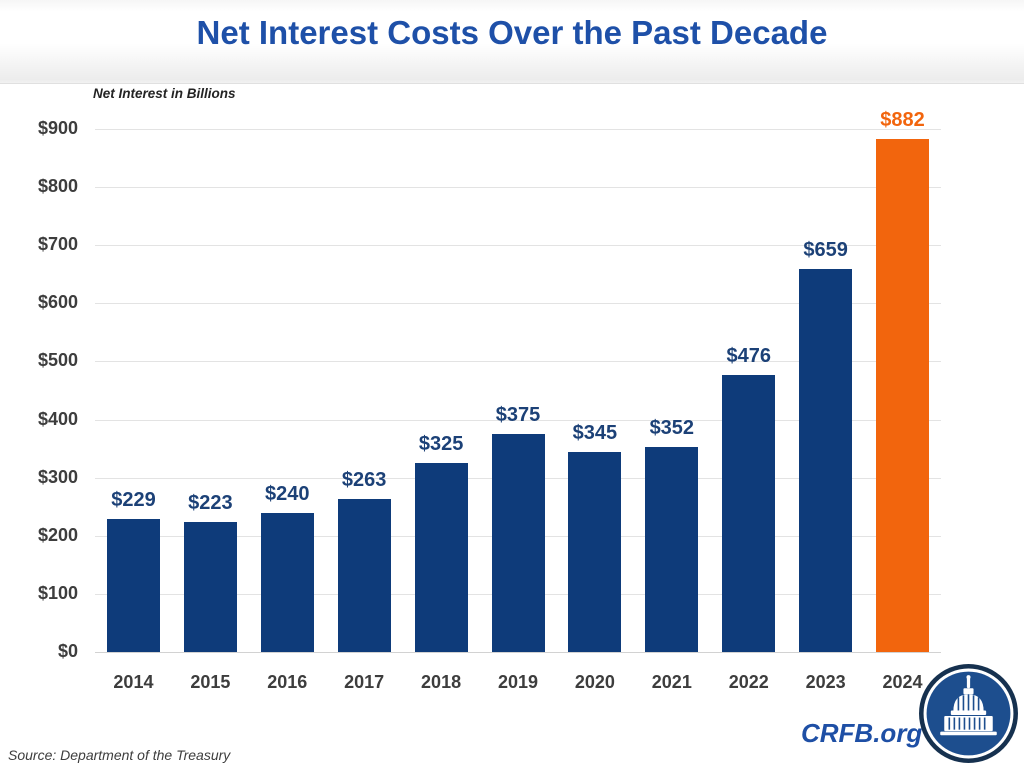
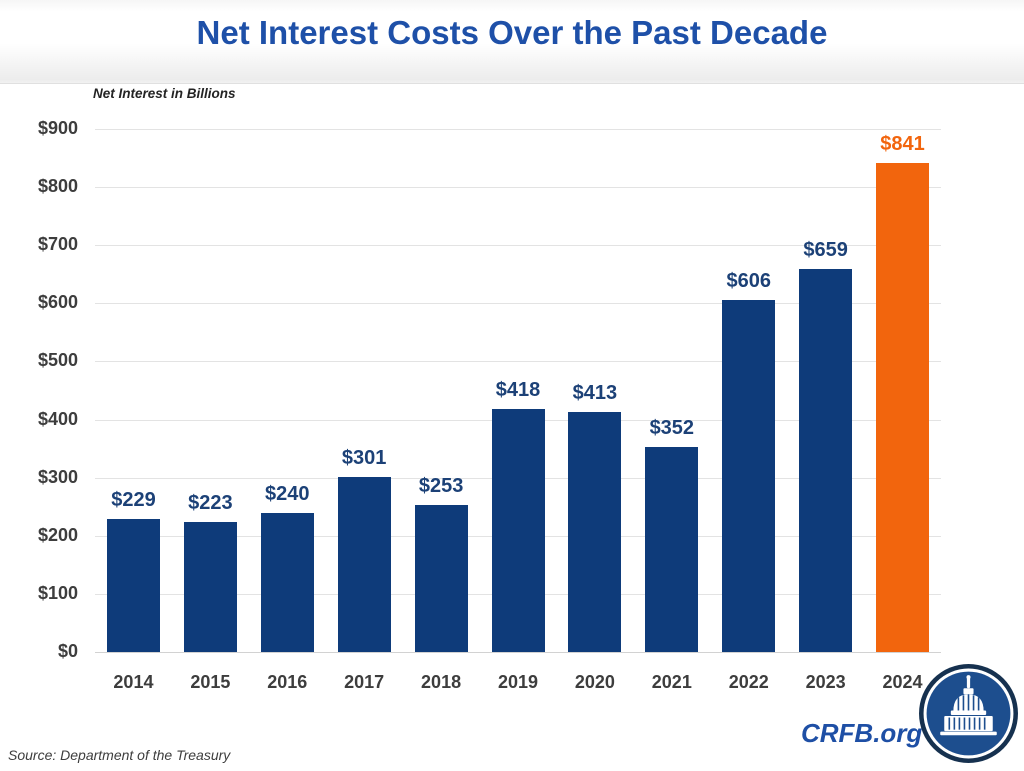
2017: $263 -> $301
2018: $325 -> $253
2019: $375 -> $418
2020: $345 -> $413
2022: $476 -> $606
2024: $882 -> $841
